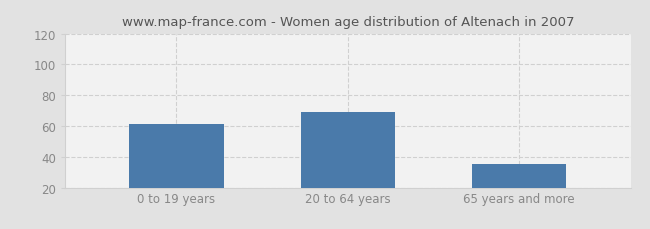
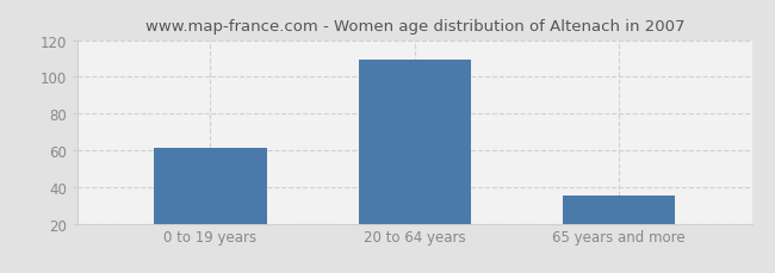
20 to 64 years: 69 -> 109
